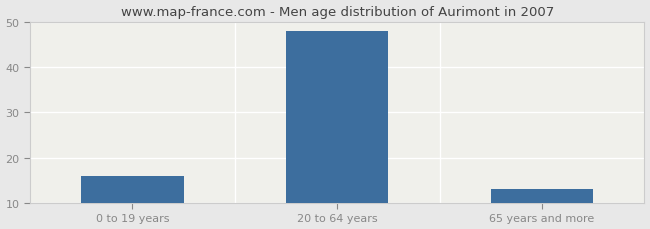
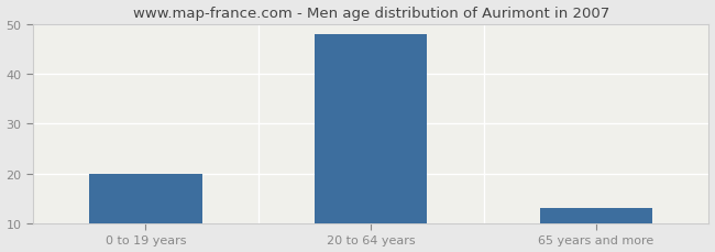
0 to 19 years: 16 -> 20
